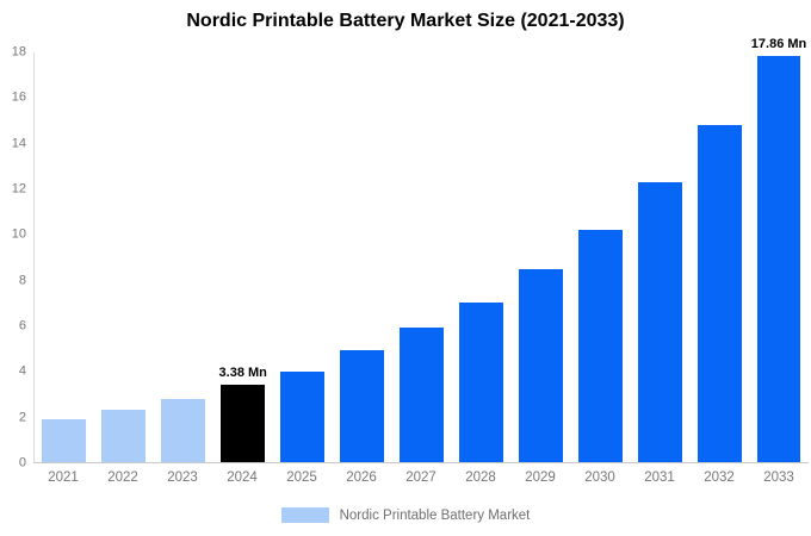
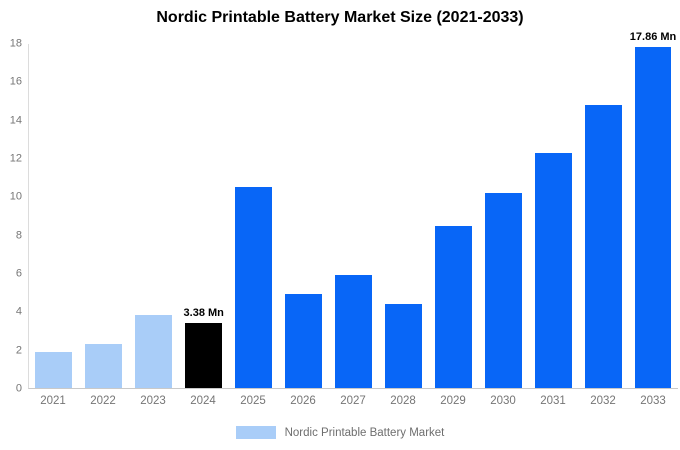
2023: 2.8 -> 3.8
2025: 4.0 -> 10.5
2028: 7.0 -> 4.4
